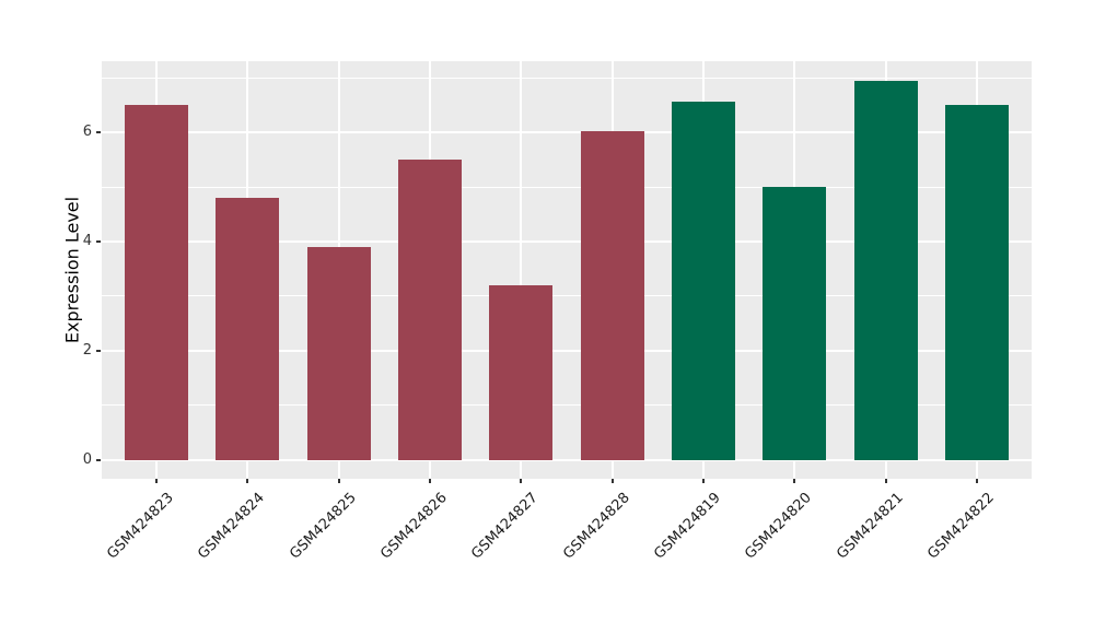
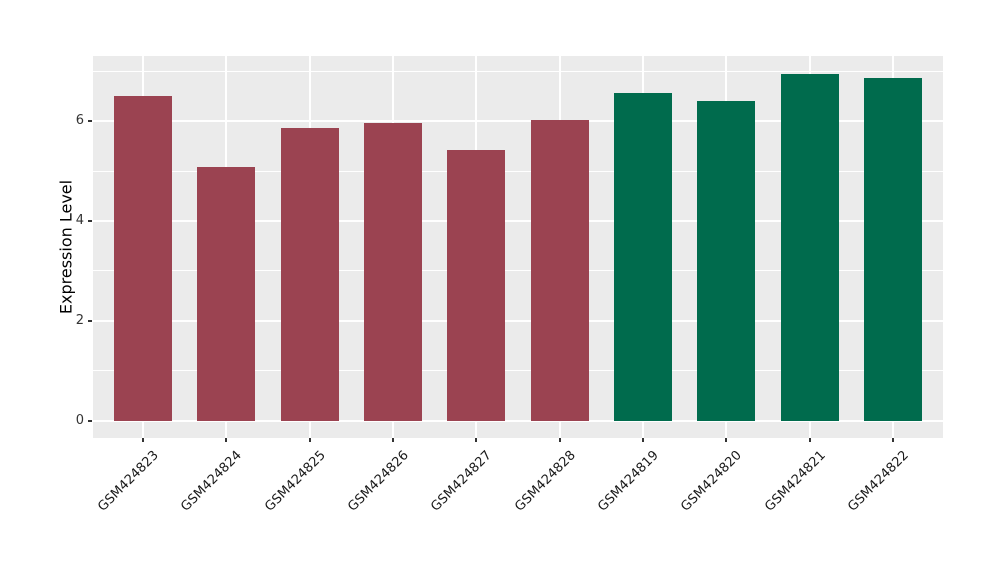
GSM424824: 4.8 -> 5.1
GSM424825: 3.9 -> 5.9
GSM424826: 5.5 -> 6.0
GSM424827: 3.2 -> 5.4
GSM424820: 5.0 -> 6.4
GSM424822: 6.5 -> 6.9
